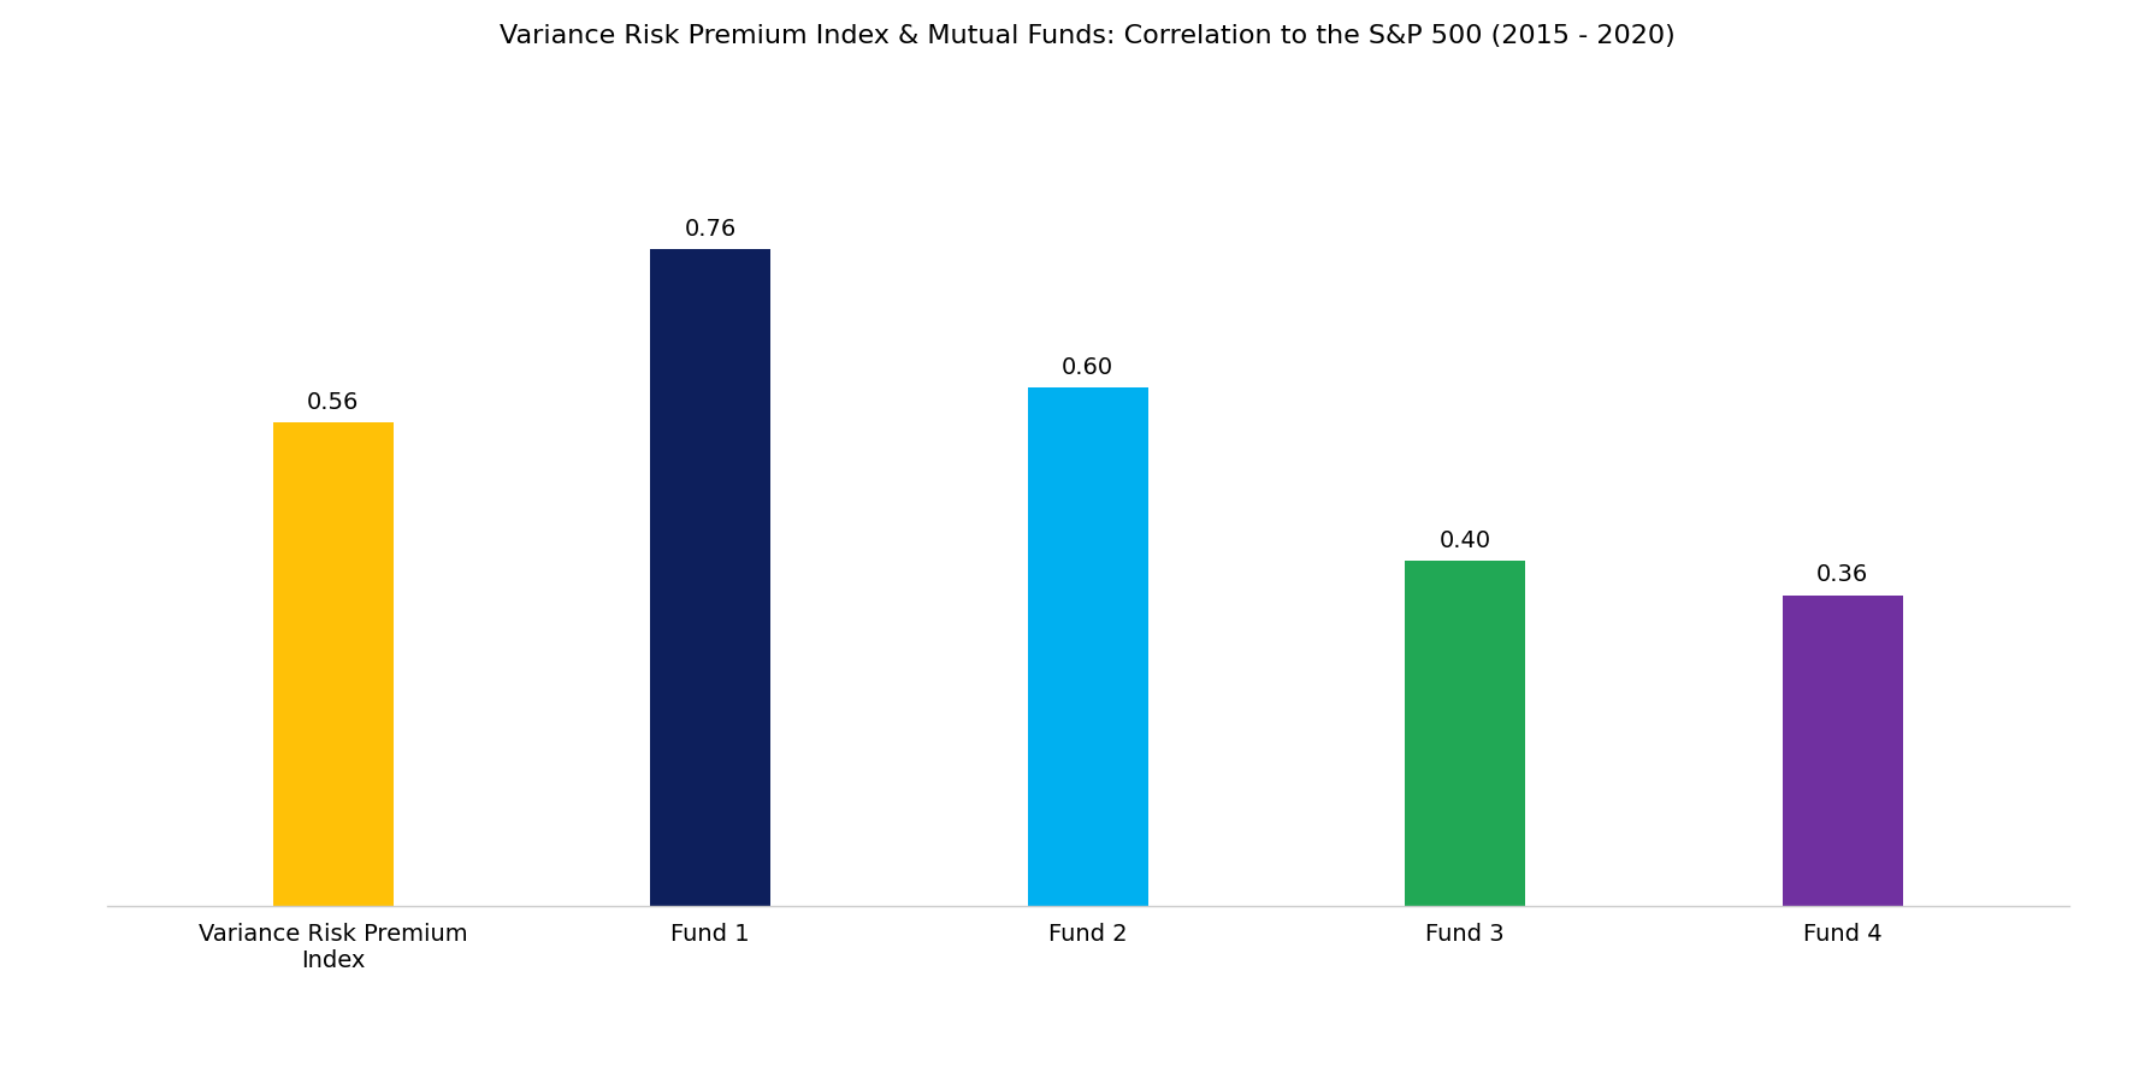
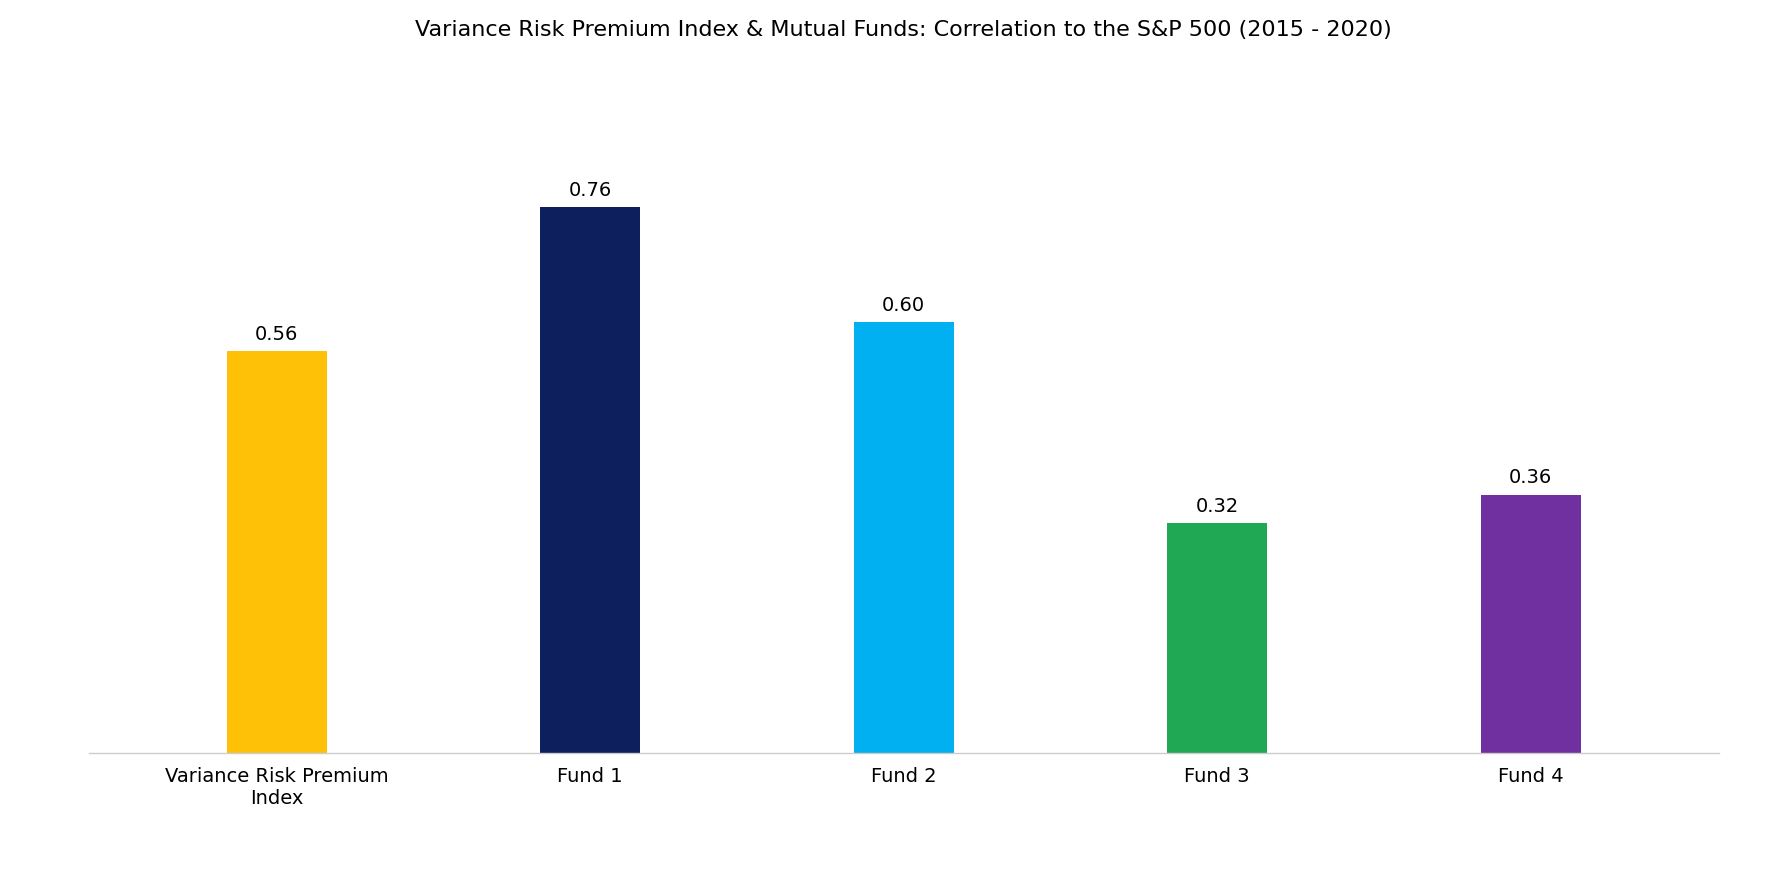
Fund 3: 0.40 -> 0.32
